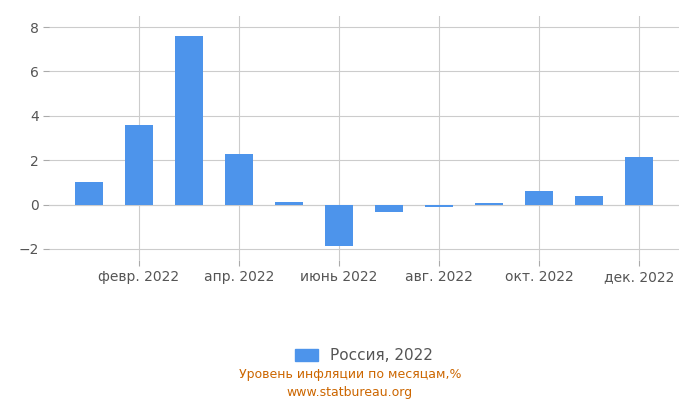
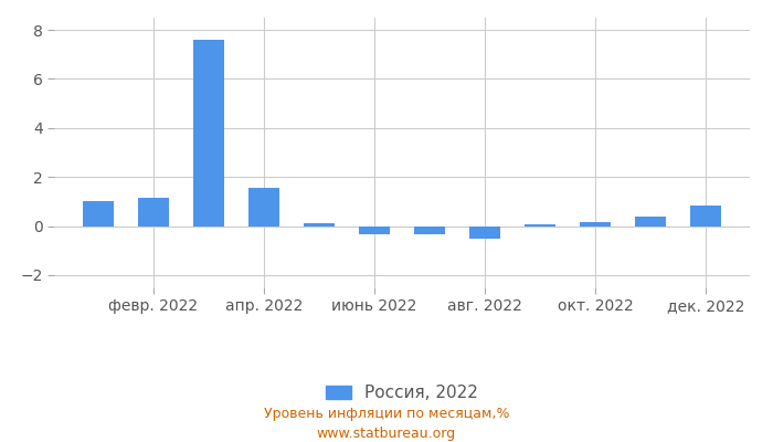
февр. 2022: 3.60 -> 1.17
апр. 2022: 2.30 -> 1.56
июнь 2022: -1.85 -> -0.35
авг. 2022: -0.10 -> -0.52
окт. 2022: 0.60 -> 0.18
дек. 2022: 2.15 -> 0.83
